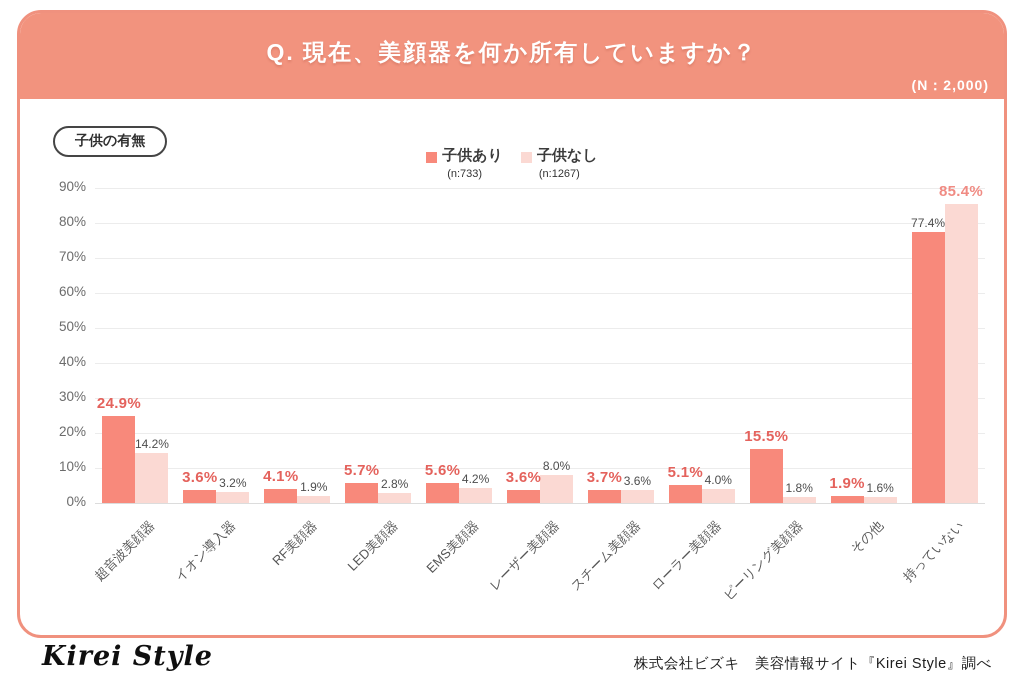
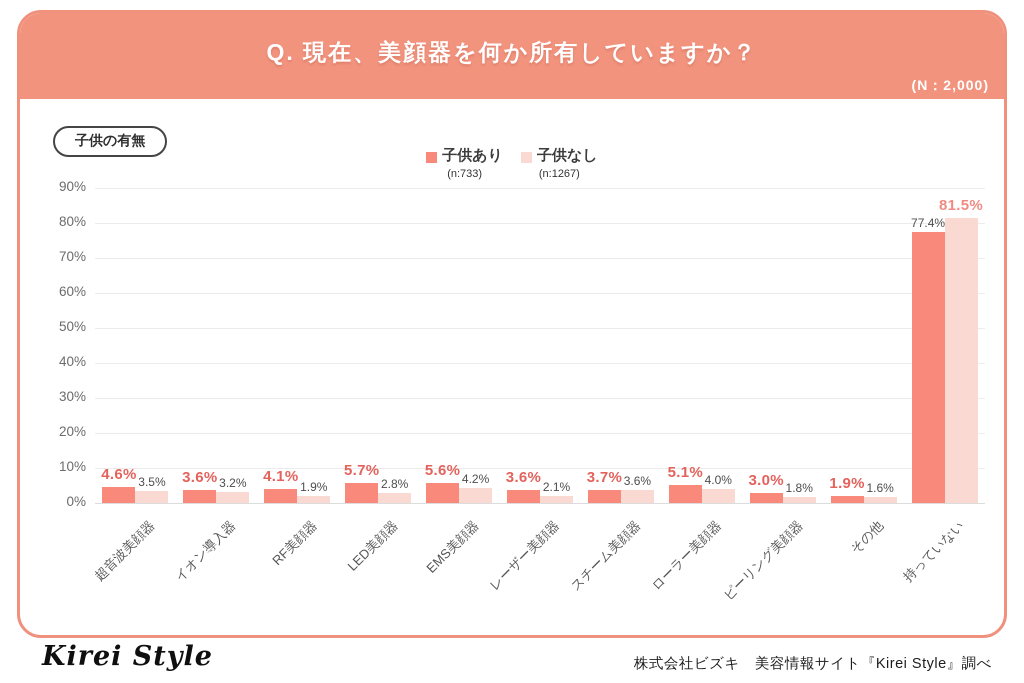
子供あり/超音波美顔器: 24.9% -> 4.6%
子供なし/超音波美顔器: 14.2% -> 3.5%
子供なし/レーザー美顔器: 8.0% -> 2.1%
子供あり/ピーリング美顔器: 15.5% -> 3.0%
子供なし/持っていない: 85.4% -> 81.5%
